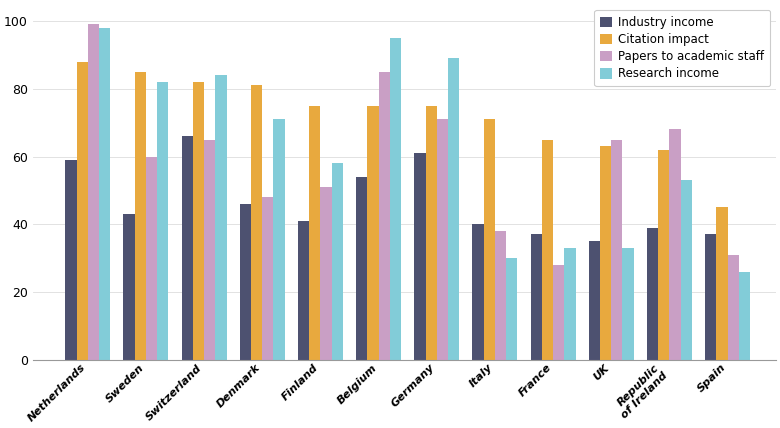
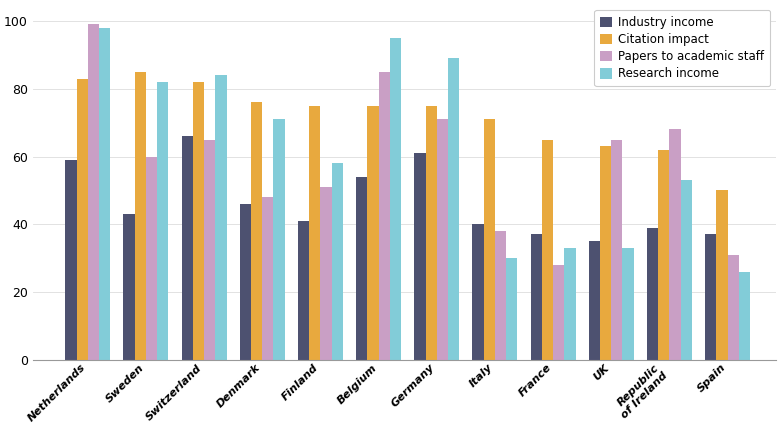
Citation impact/Netherlands: 88 -> 83
Citation impact/Denmark: 81 -> 76
Citation impact/Spain: 45 -> 50
